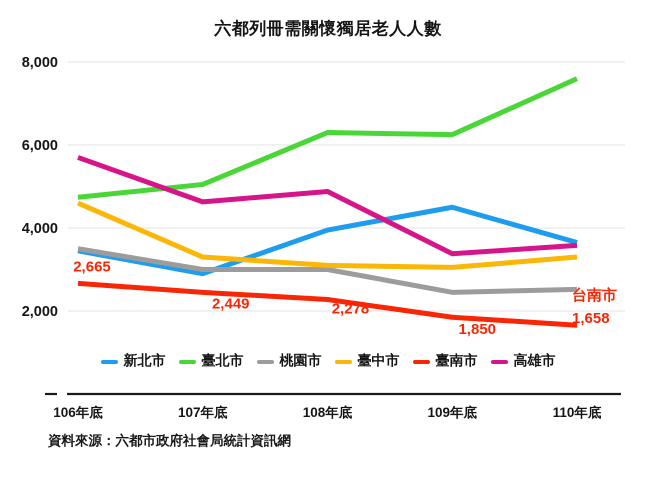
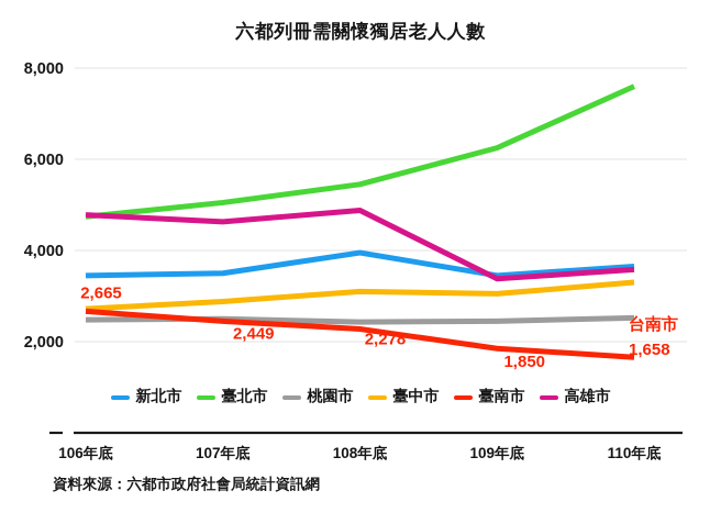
桃園市/106年底: 3500 -> 2500
臺中市/106年底: 4600 -> 2700
高雄市/106年底: 5700 -> 4800
新北市/107年底: 2900 -> 3500
桃園市/107年底: 3000 -> 2500
臺中市/107年底: 3300 -> 2900
臺北市/108年底: 6300 -> 5400
桃園市/108年底: 3000 -> 2400
新北市/109年底: 4500 -> 3400
